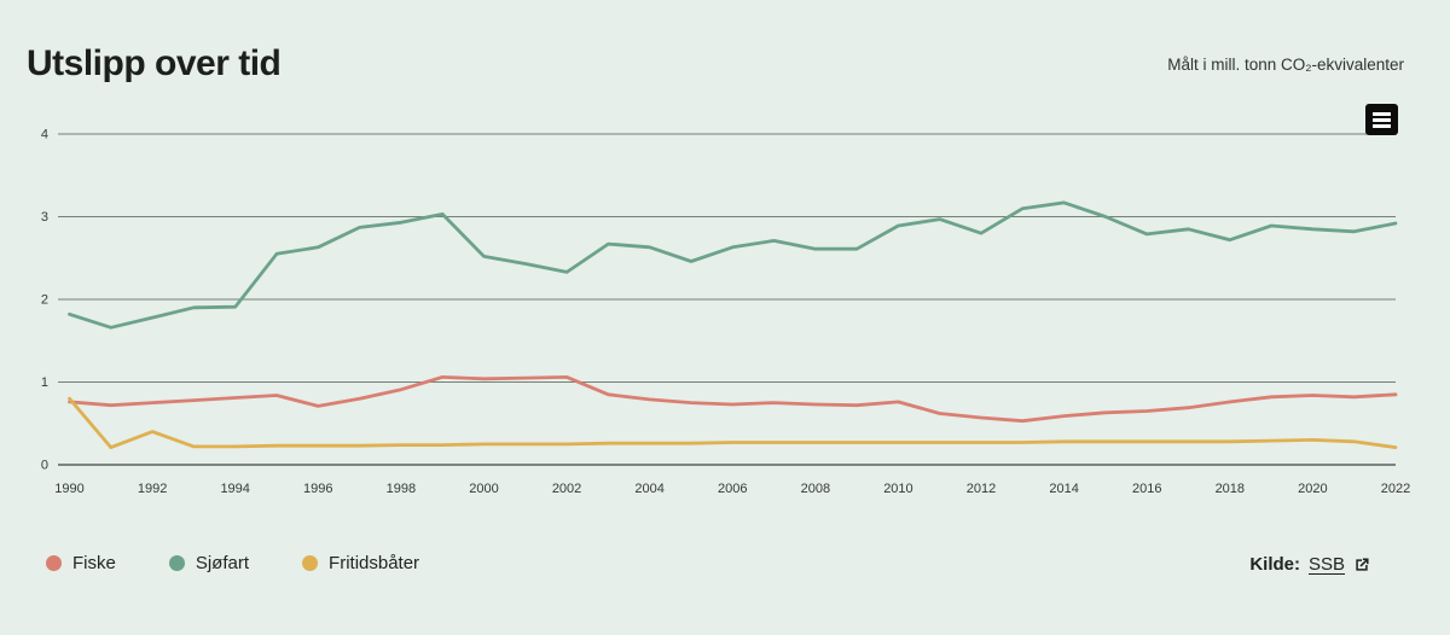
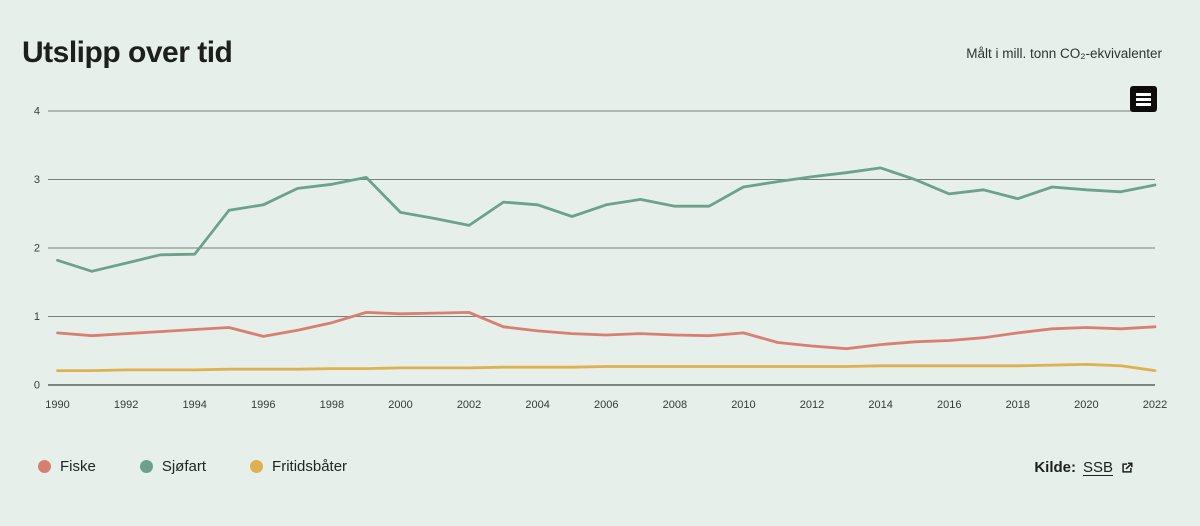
Fritidsbåter/1990: 0.8 -> 0.2
Fritidsbåter/1992: 0.4 -> 0.2
Sjøfart/2012: 2.8 -> 3.0
